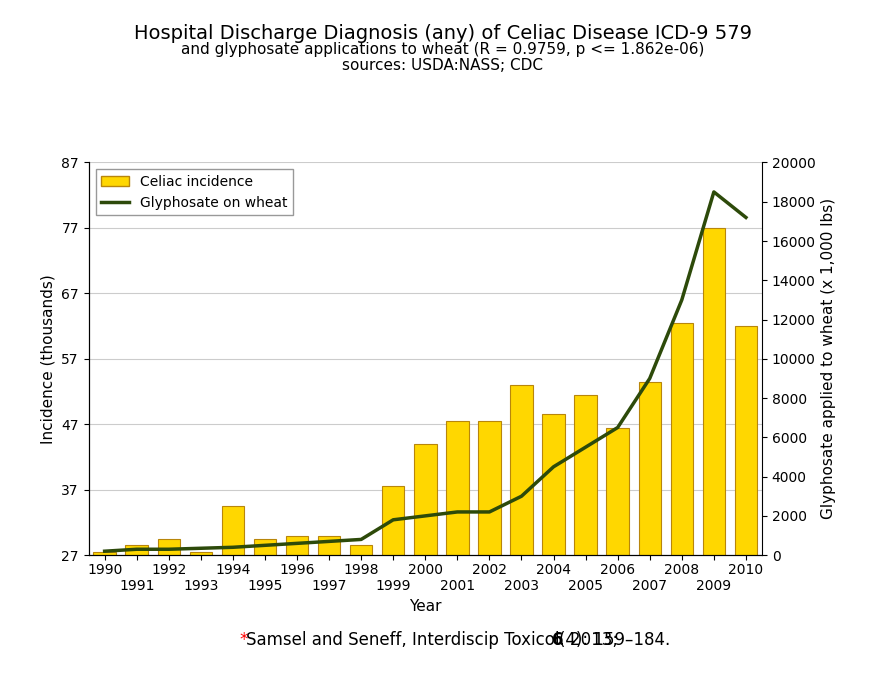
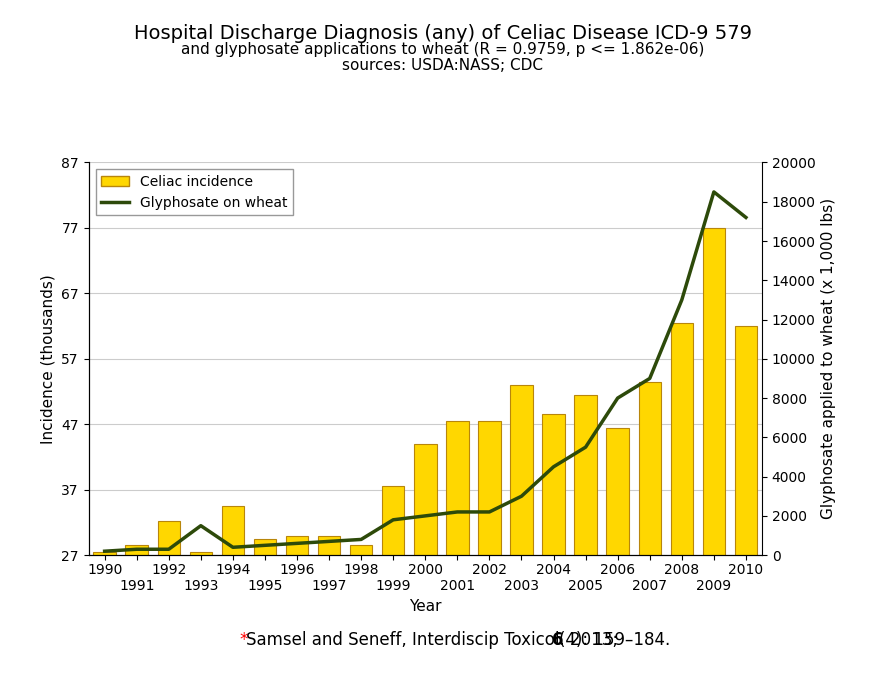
Celiac incidence/1992: 29.5 -> 32.2
Glyphosate on wheat/1993: 400 -> 1500
Glyphosate on wheat/2006: 6500 -> 8000
